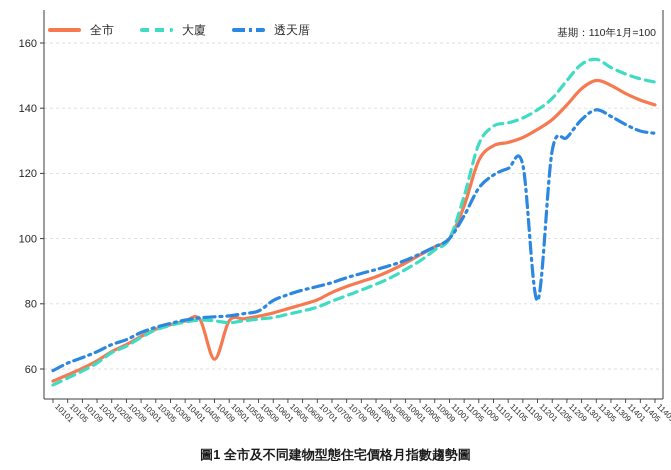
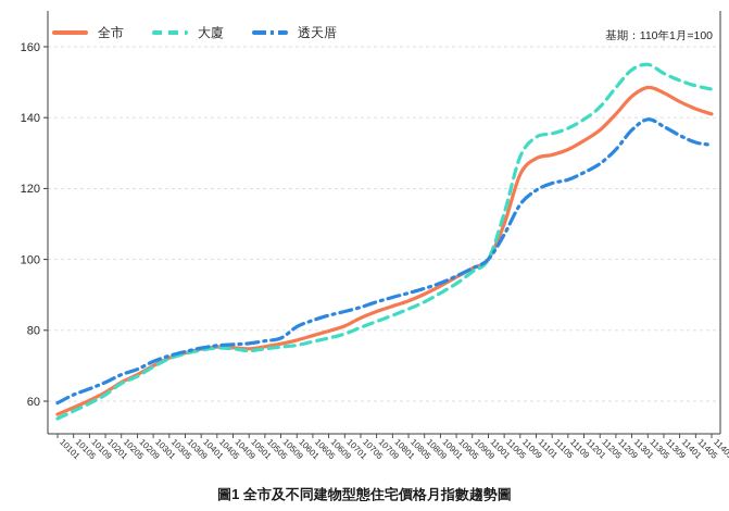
全市/10409: 63 -> 75
透天厝/11201: 81 -> 124
